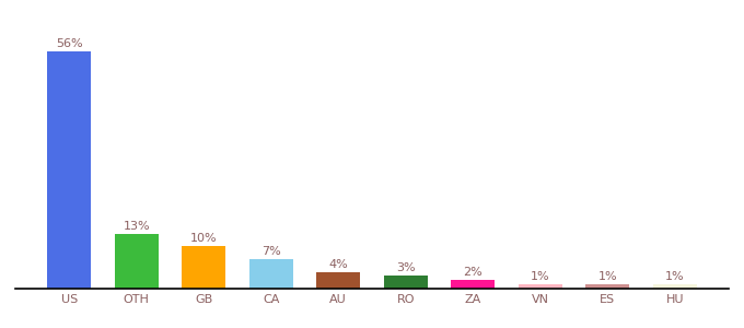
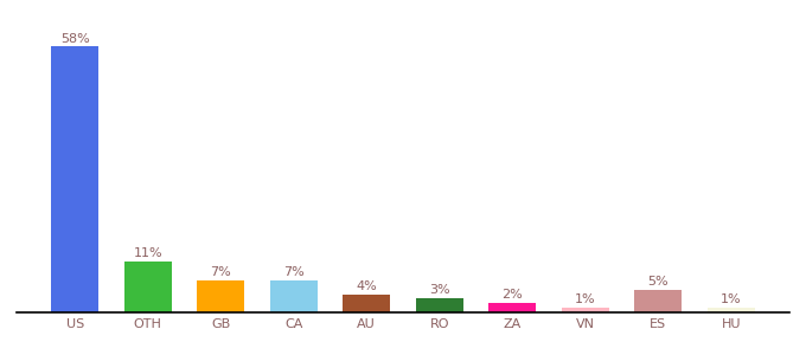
US: 56% -> 58%
OTH: 13% -> 11%
GB: 10% -> 7%
ES: 1% -> 5%
